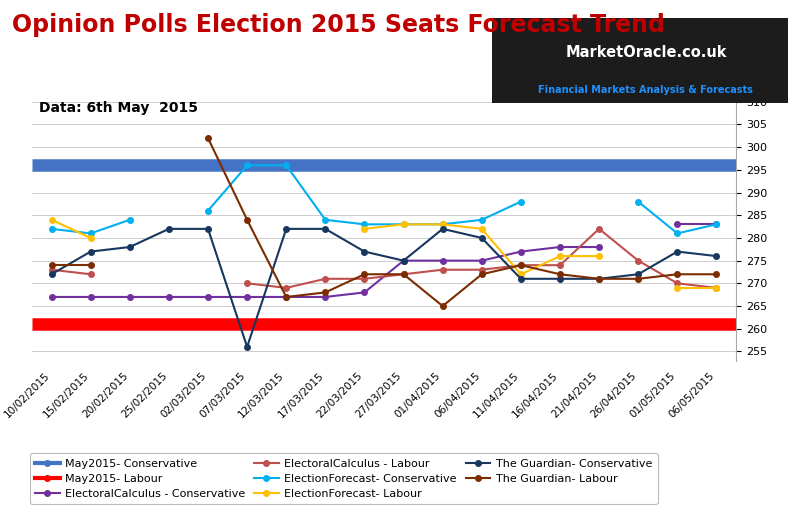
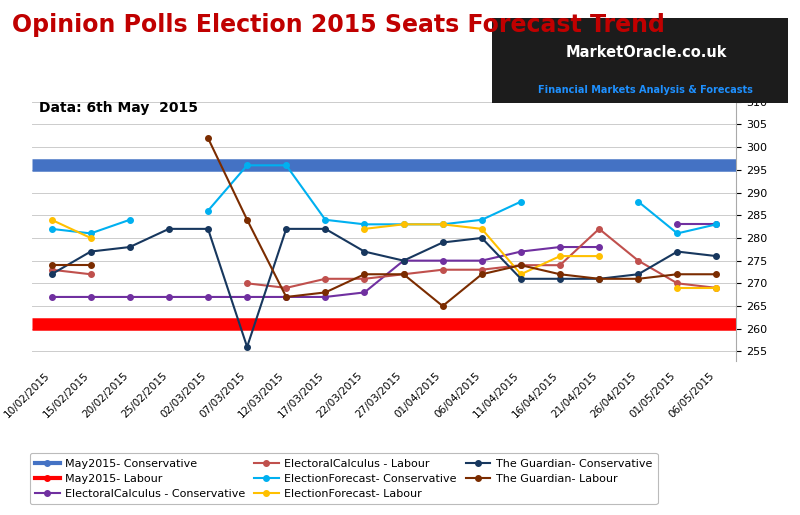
The Guardian- Conservative/01/04/2015: 282 -> 279
